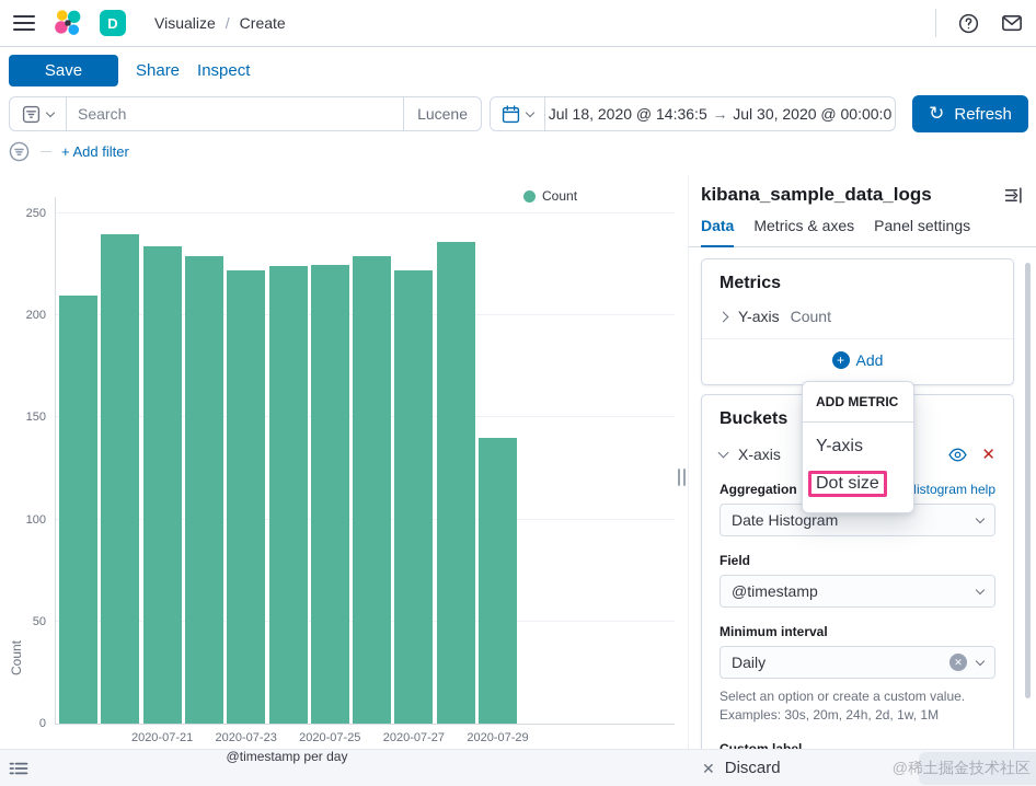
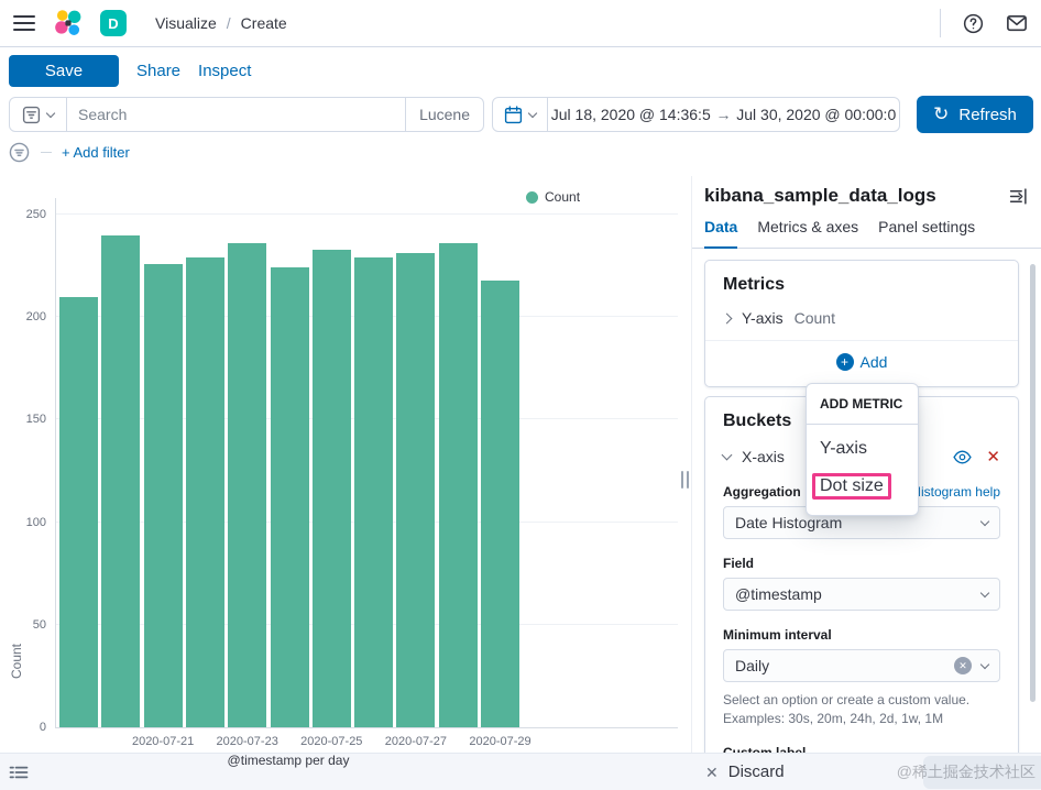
2020-07-21: 234 -> 226
2020-07-23: 222 -> 236
2020-07-25: 225 -> 233
2020-07-27: 222 -> 231
2020-07-29: 140 -> 218
